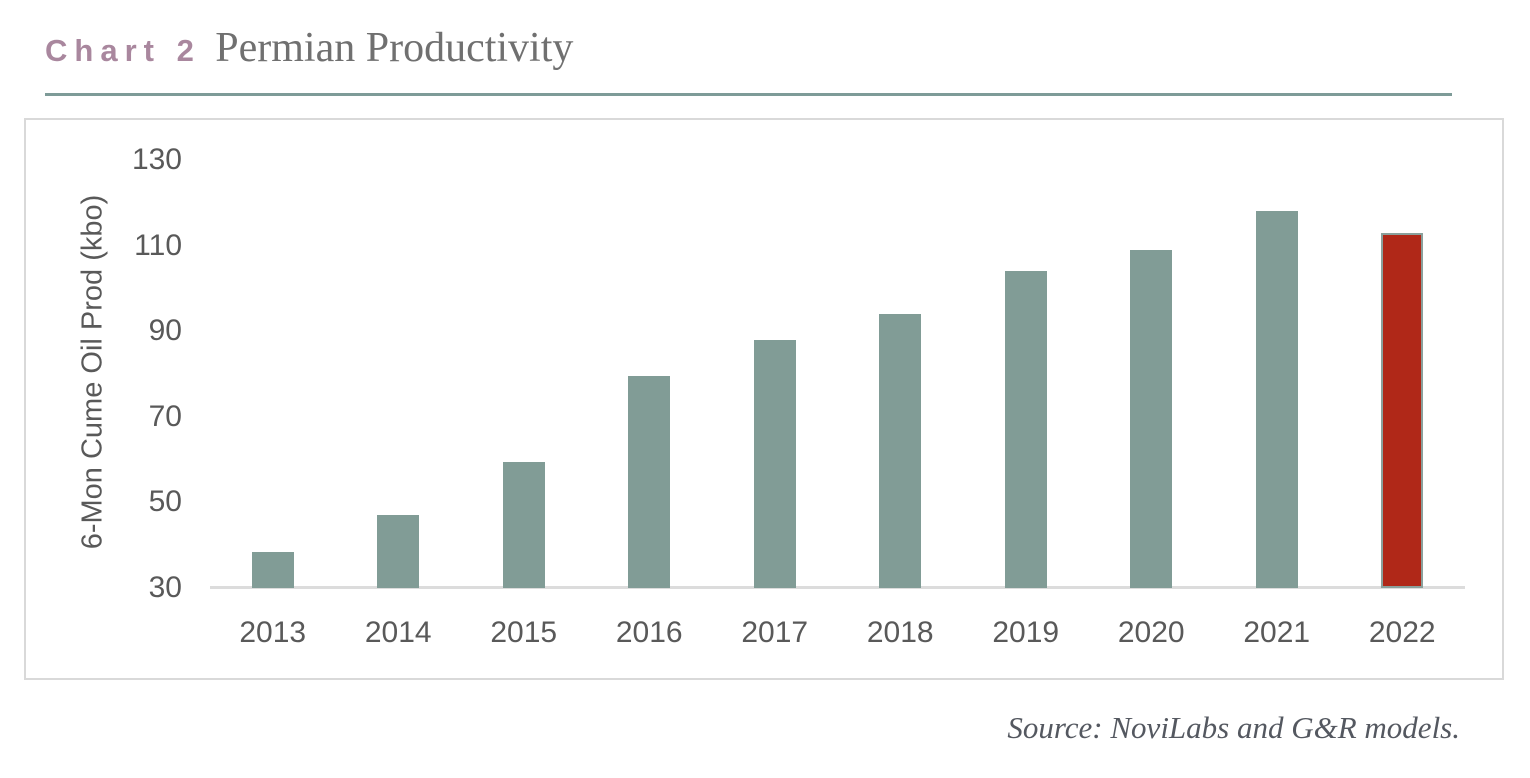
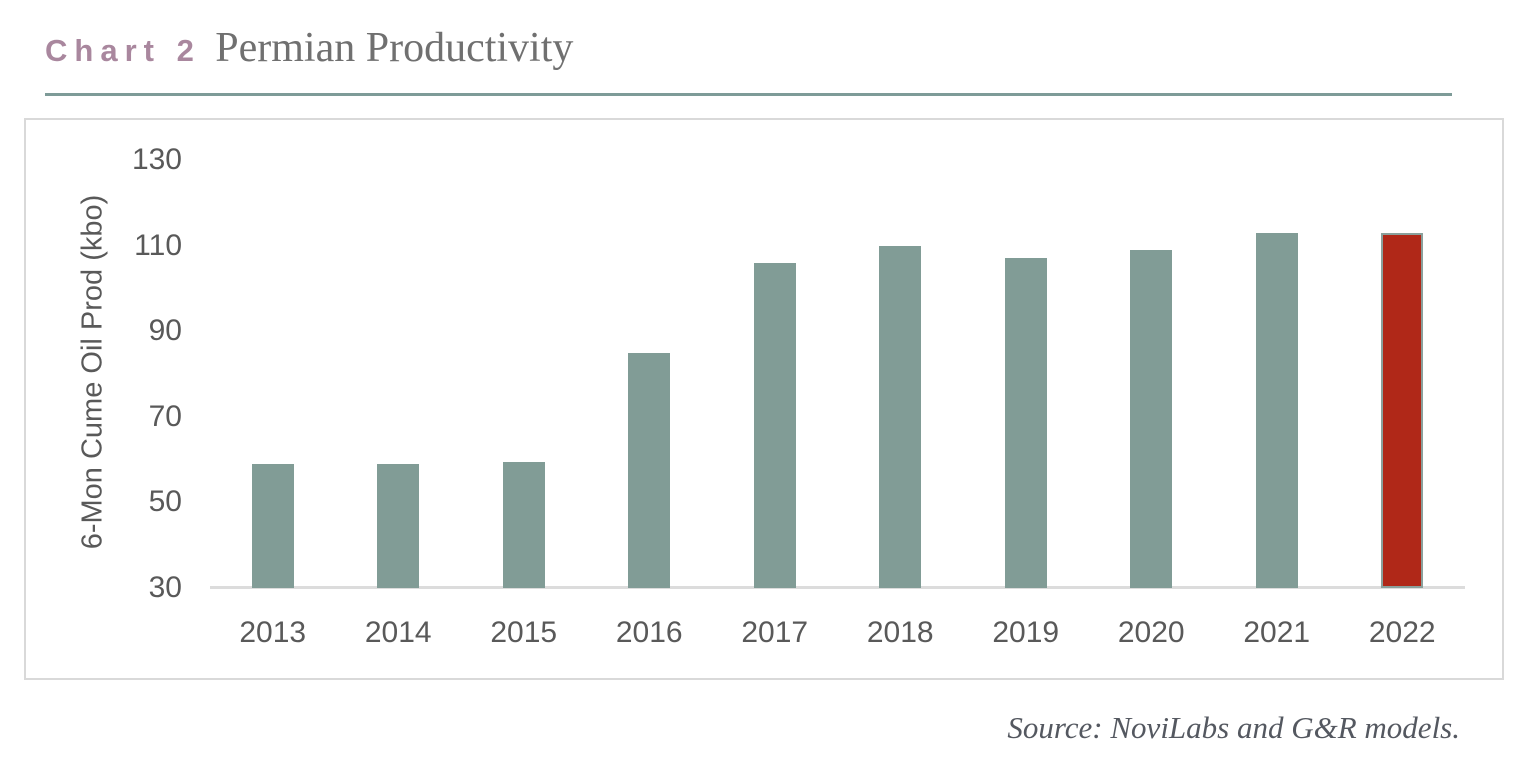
2013: 38 -> 59
2014: 47 -> 59
2016: 80 -> 85
2017: 88 -> 106
2018: 94 -> 110
2019: 104 -> 107
2021: 118 -> 113
